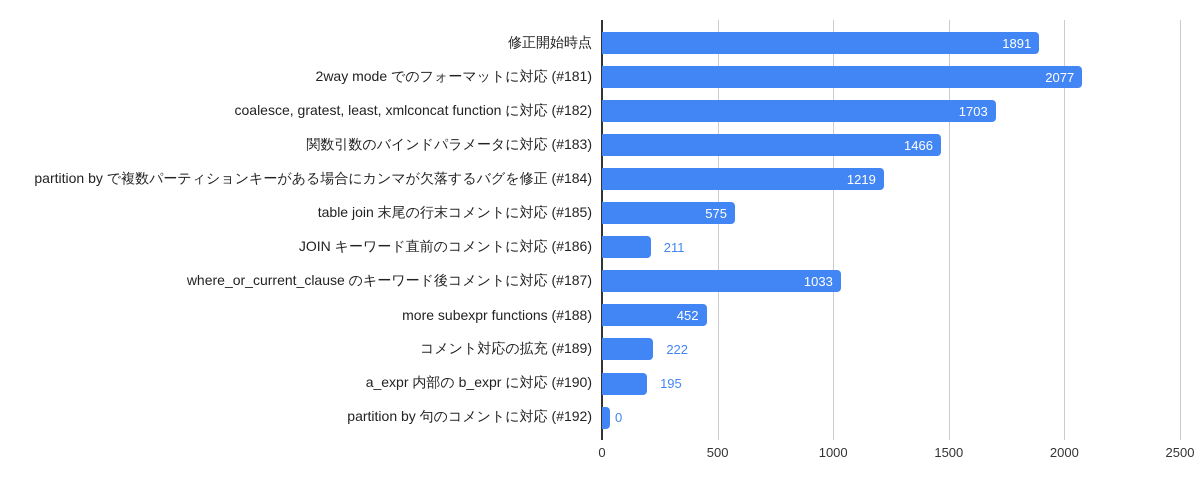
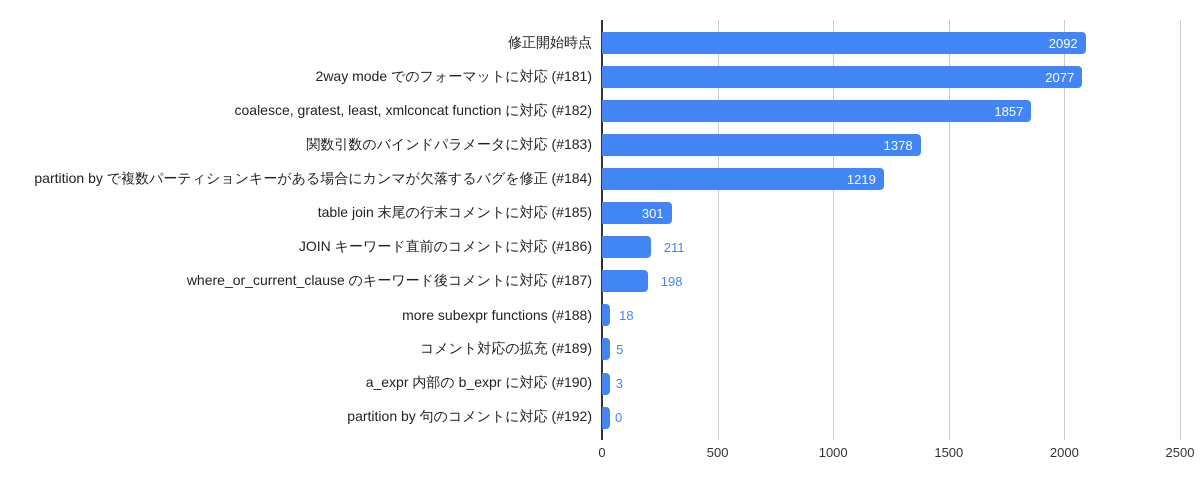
修正開始時点: 1891 -> 2092
coalesce, gratest, least, xmlconcat function に対応 (#182): 1703 -> 1857
関数引数のバインドパラメータに対応 (#183): 1466 -> 1378
table join 末尾の行末コメントに対応 (#185): 575 -> 301
where_or_current_clause のキーワード後コメントに対応 (#187): 1033 -> 198
more subexpr functions (#188): 452 -> 18
コメント対応の拡充 (#189): 222 -> 5
a_expr 内部の b_expr に対応 (#190): 195 -> 3
